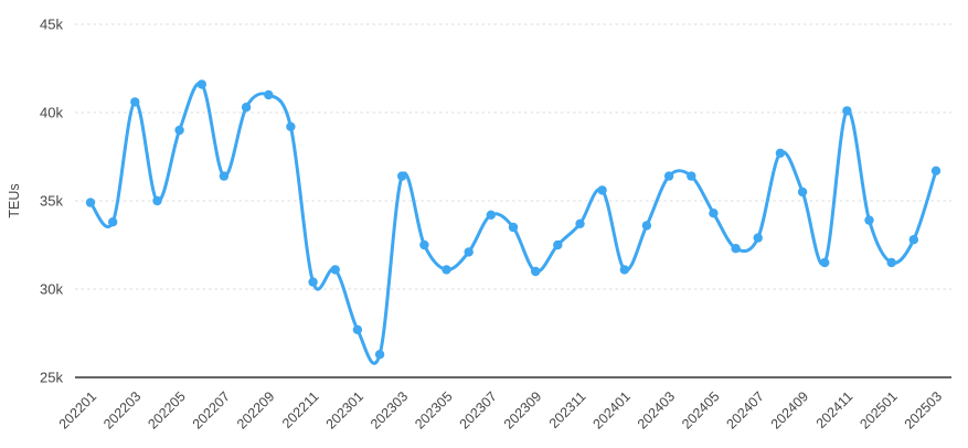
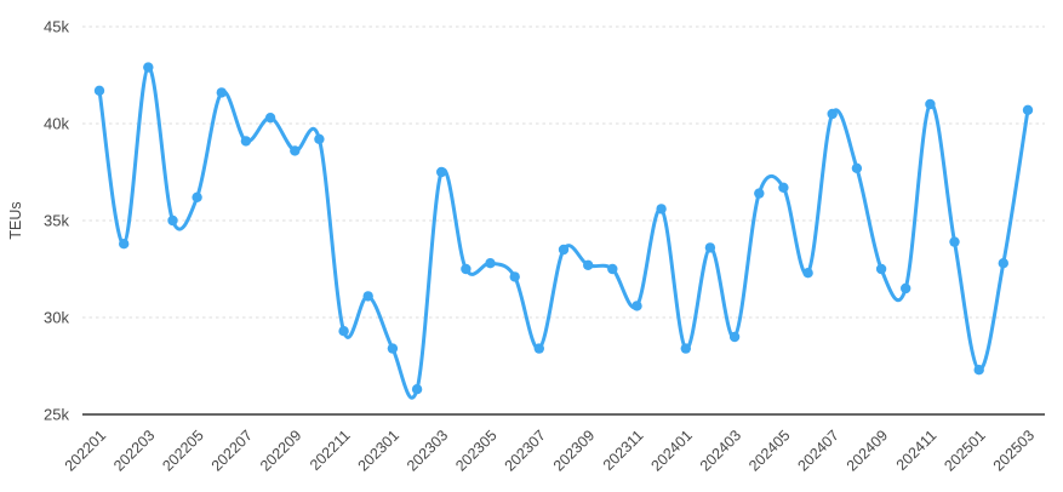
202201: 34.9k -> 41.7k
202203: 40.6k -> 42.9k
202205: 39.0k -> 36.2k
202207: 36.4k -> 39.1k
202209: 41.0k -> 38.6k
202211: 30.4k -> 29.3k
202301: 27.7k -> 28.4k
202303: 36.4k -> 37.5k
202305: 31.1k -> 32.8k
202307: 34.2k -> 28.4k
202309: 31.0k -> 32.7k
202311: 33.7k -> 30.6k
202401: 31.1k -> 28.4k
202403: 36.4k -> 29.0k
202405: 34.3k -> 36.7k
202407: 32.9k -> 40.5k
202409: 35.5k -> 32.5k
202411: 40.1k -> 41.0k
202501: 31.5k -> 27.3k
202503: 36.7k -> 40.7k
